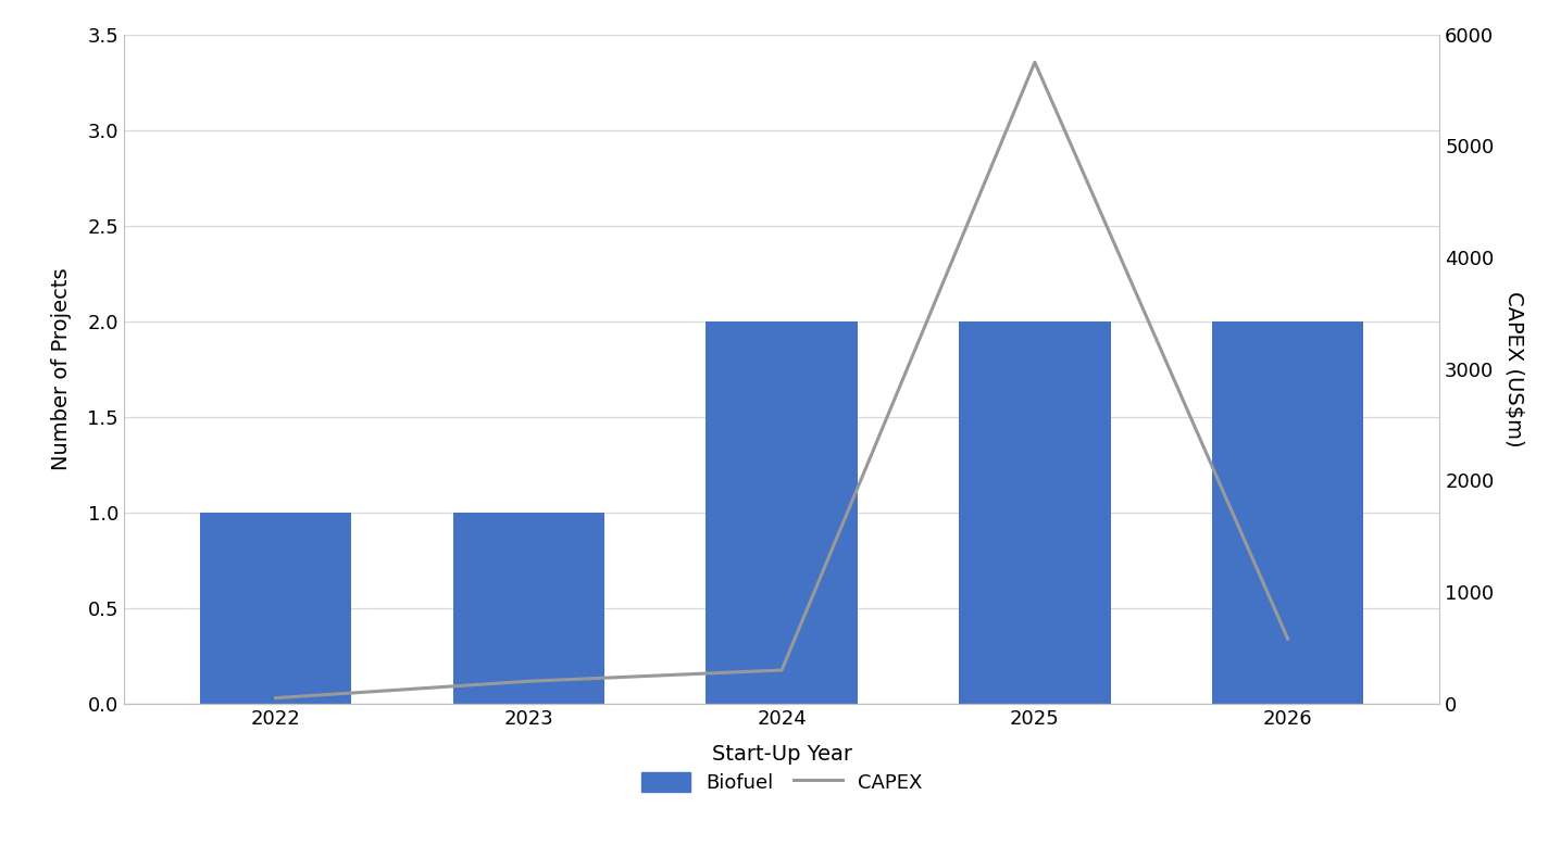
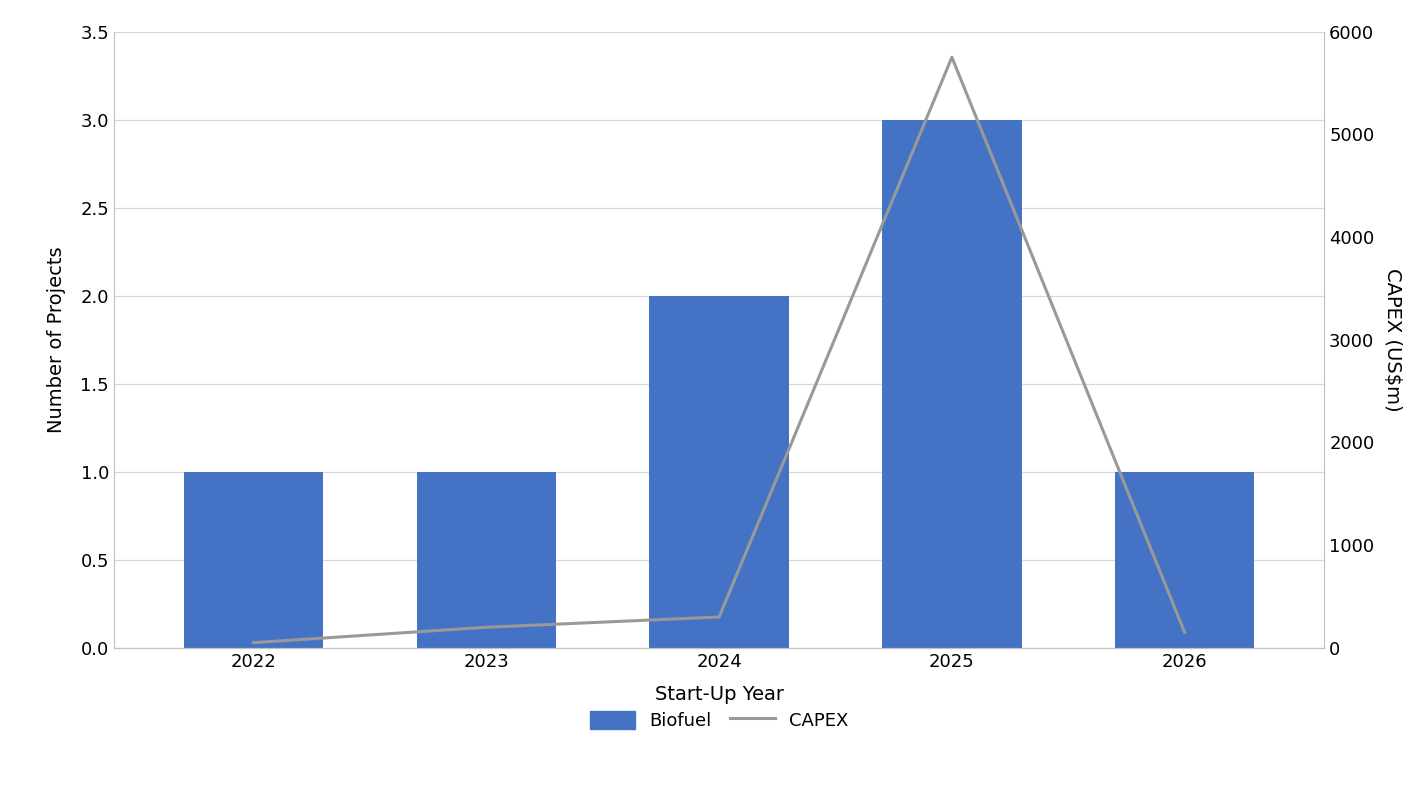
Biofuel/2025: 2 -> 3
Biofuel/2026: 2 -> 1
CAPEX/2026: 580 -> 150
